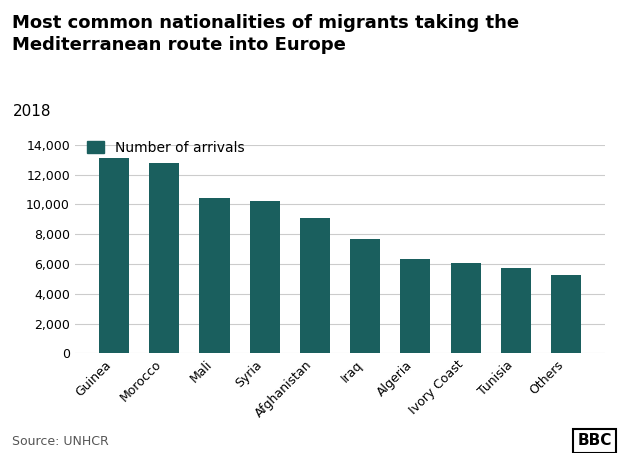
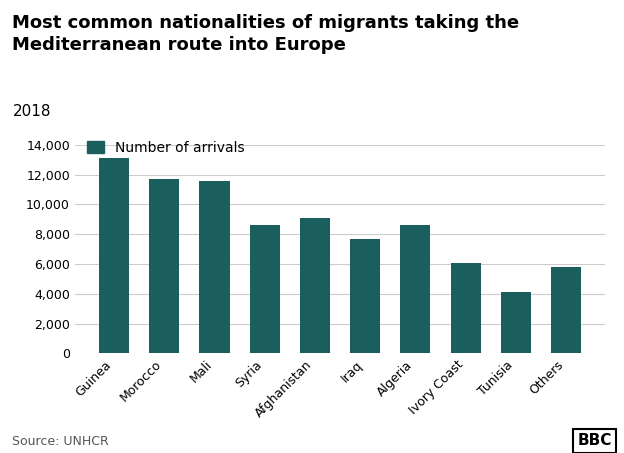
Morocco: 12,800 -> 11,700
Mali: 10,400 -> 11,600
Syria: 10,200 -> 8,600
Algeria: 6,400 -> 8,600
Tunisia: 5,800 -> 4,100
Others: 5,200 -> 5,800
